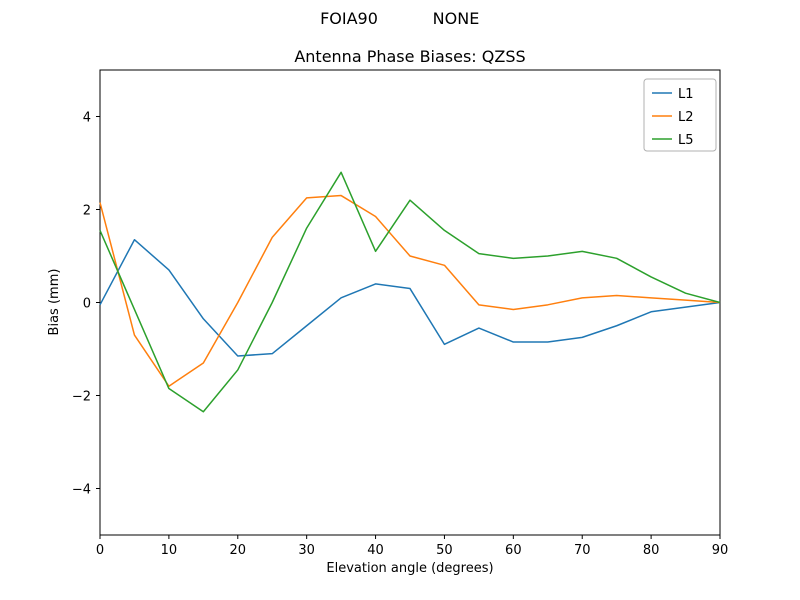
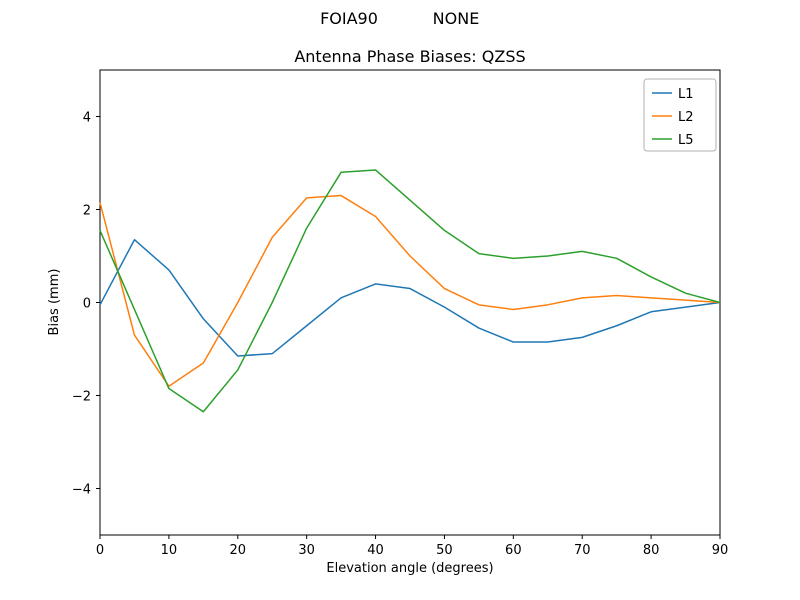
L5/40: 1.1 -> 2.9
L1/50: -0.9 -> -0.1
L2/50: 0.8 -> 0.3
